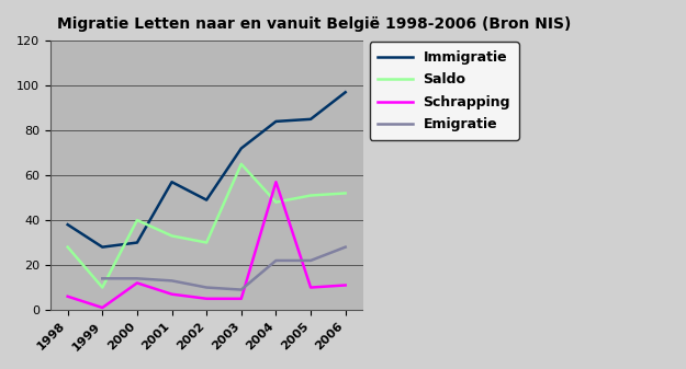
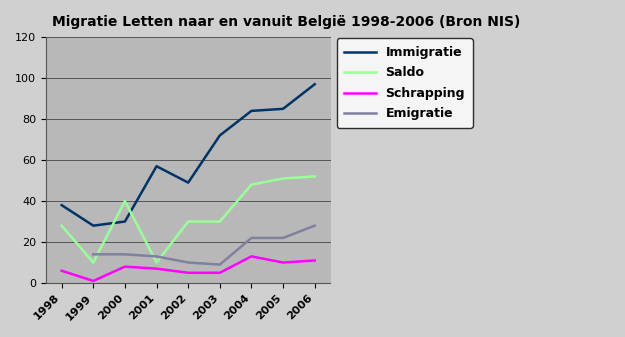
Schrapping/2000: 12 -> 8
Saldo/2001: 33 -> 10
Saldo/2003: 65 -> 30
Schrapping/2004: 57 -> 13
